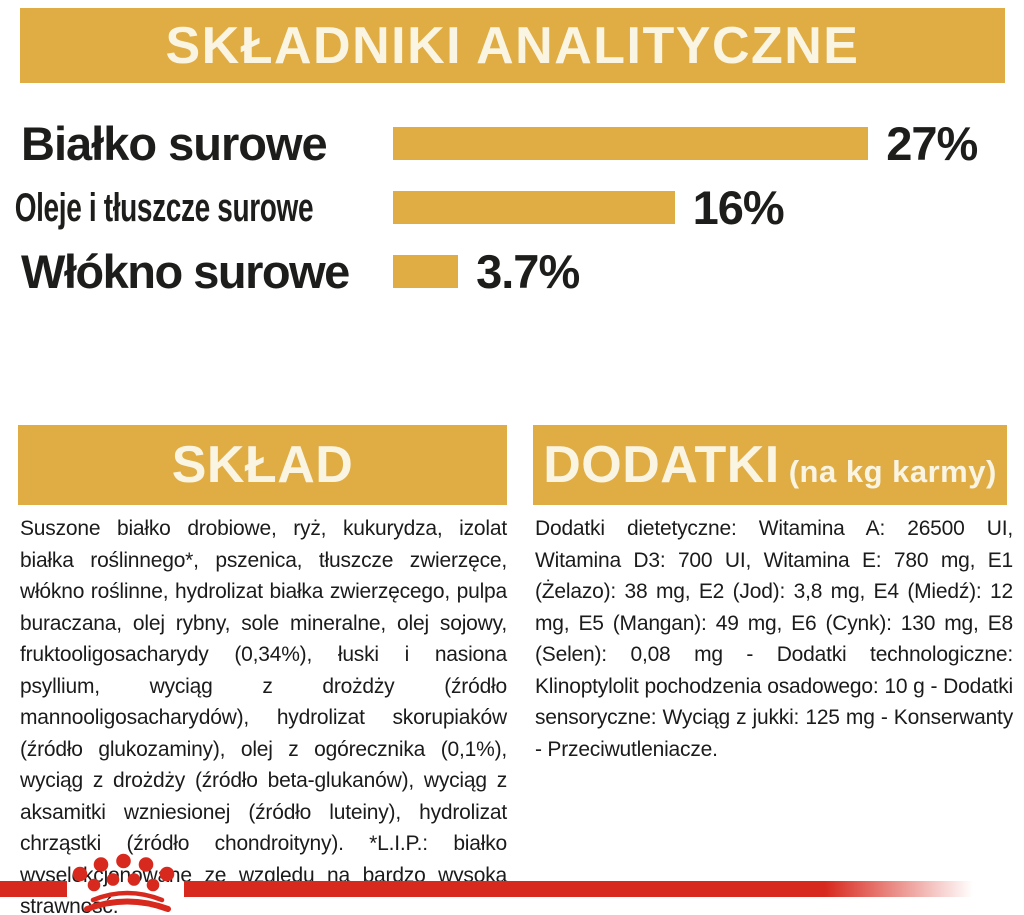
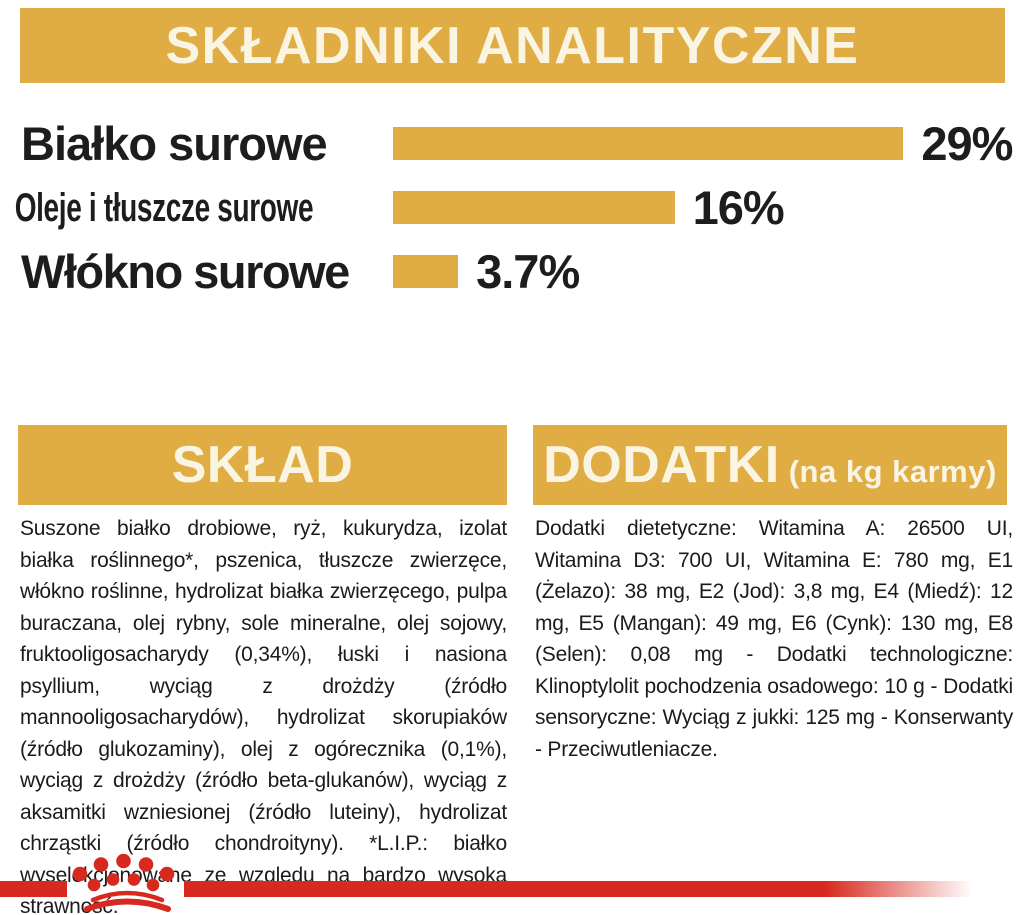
Białko surowe: 27% -> 29%
